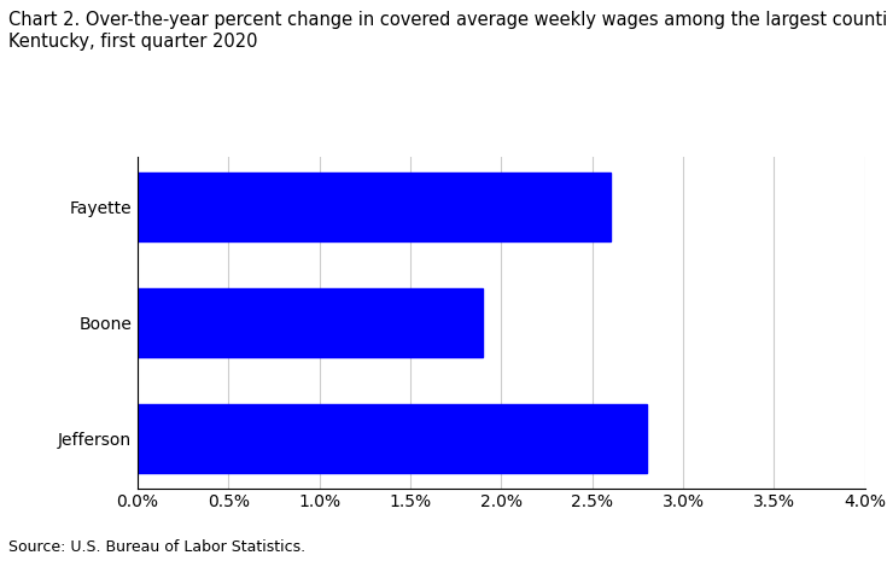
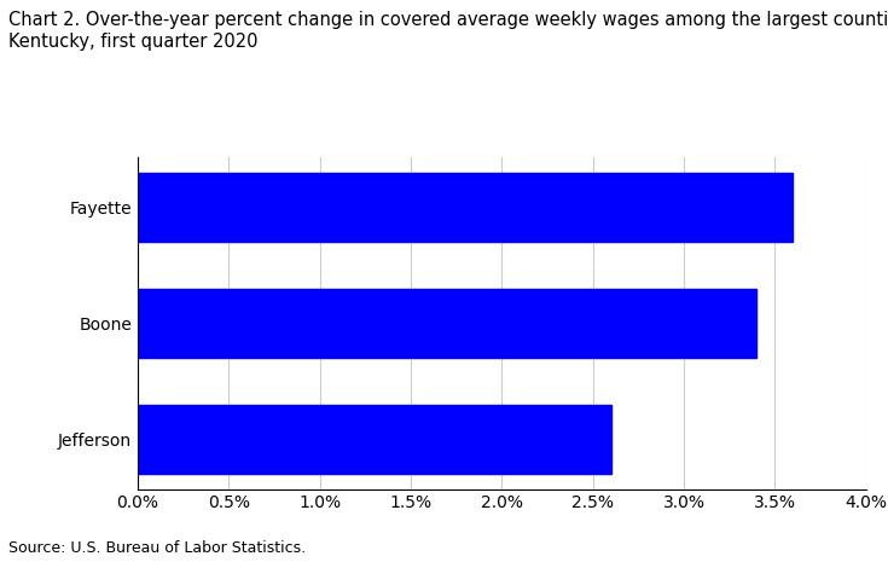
Fayette: 2.6% -> 3.6%
Boone: 1.9% -> 3.4%
Jefferson: 2.8% -> 2.6%
